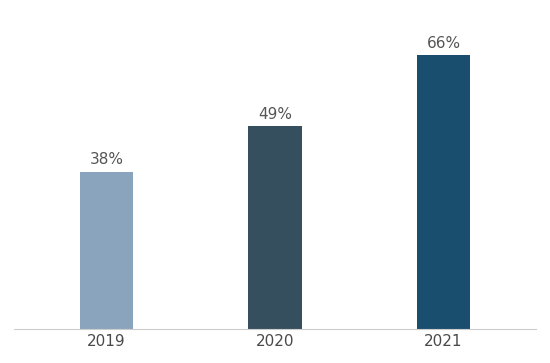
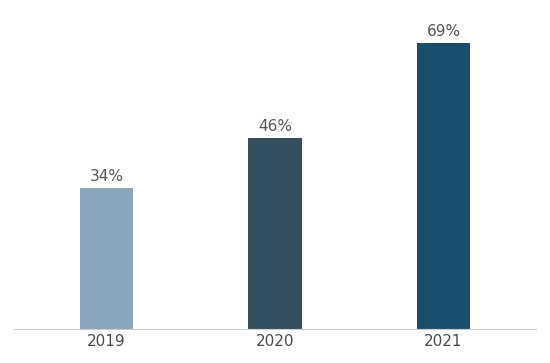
2019: 38% -> 34%
2020: 49% -> 46%
2021: 66% -> 69%
